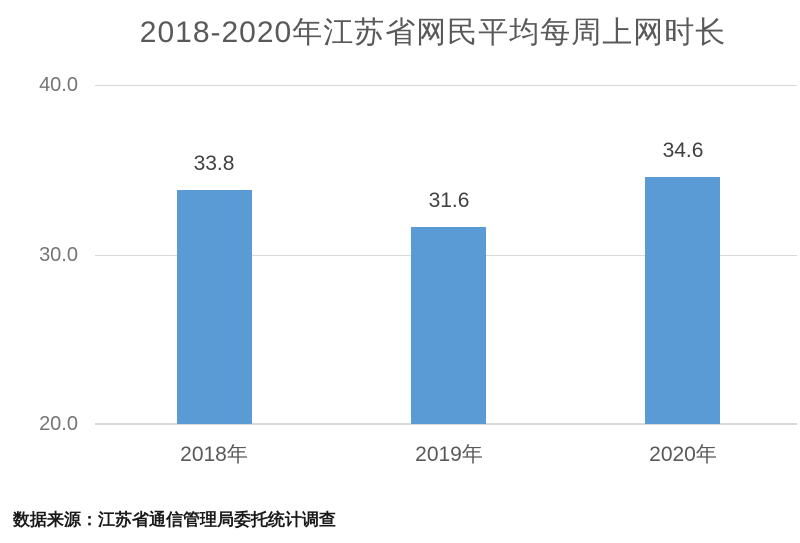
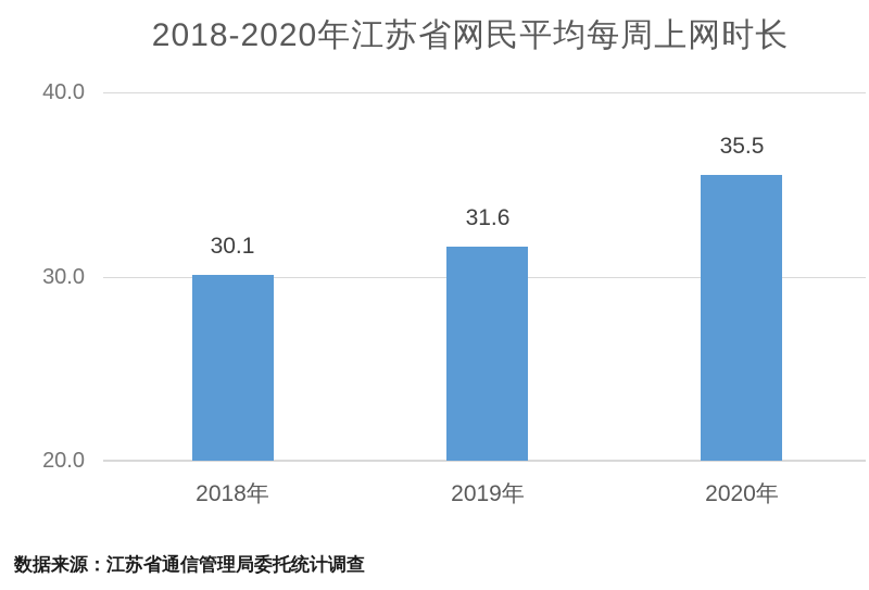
2018年: 33.8 -> 30.1
2020年: 34.6 -> 35.5
